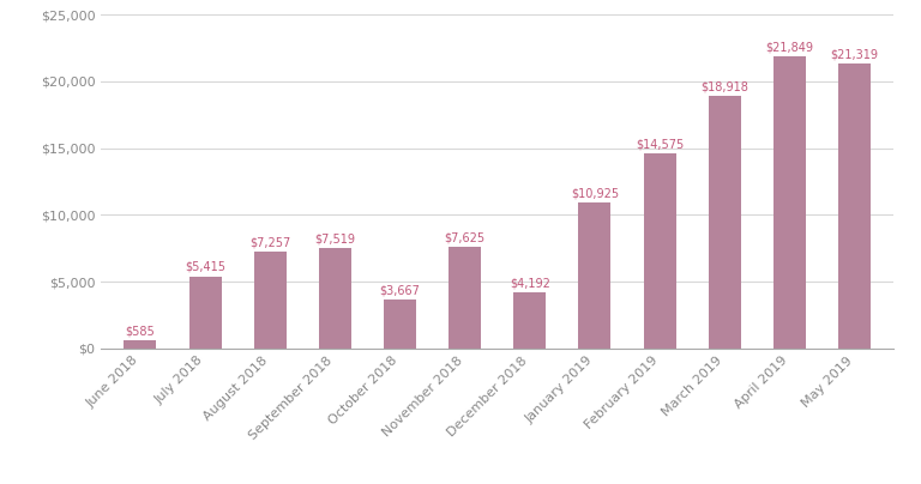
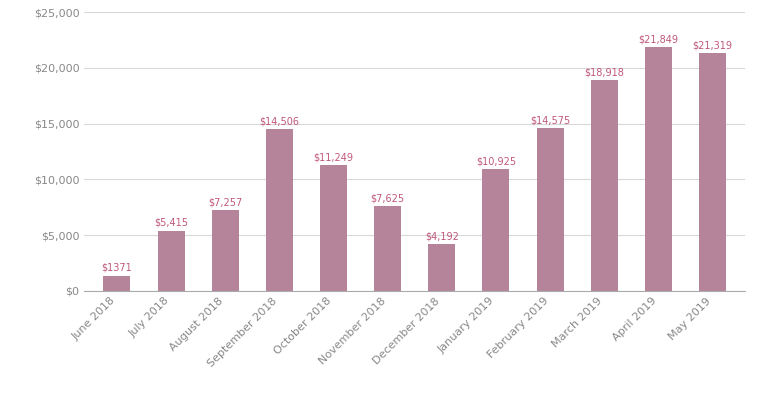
June 2018: $585 -> $1371
September 2018: $7,519 -> $14,506
October 2018: $3,667 -> $11,249
